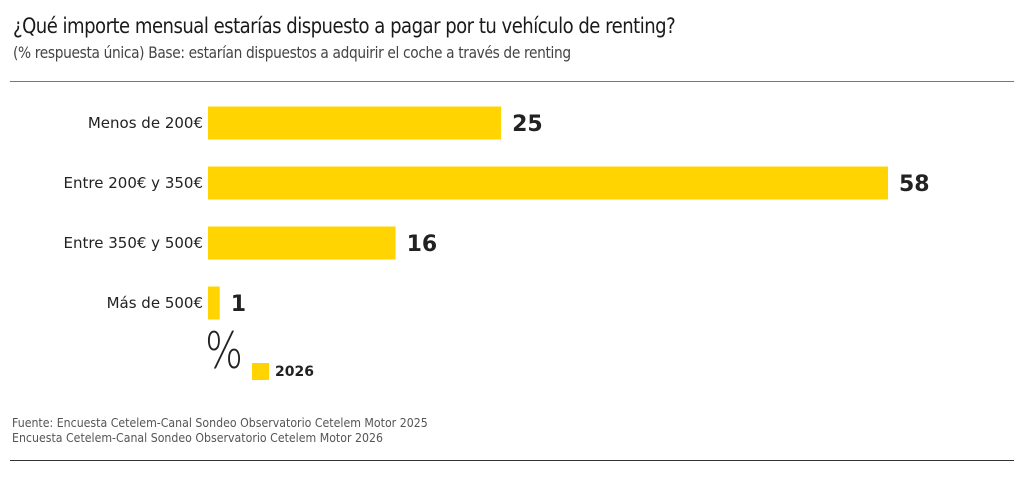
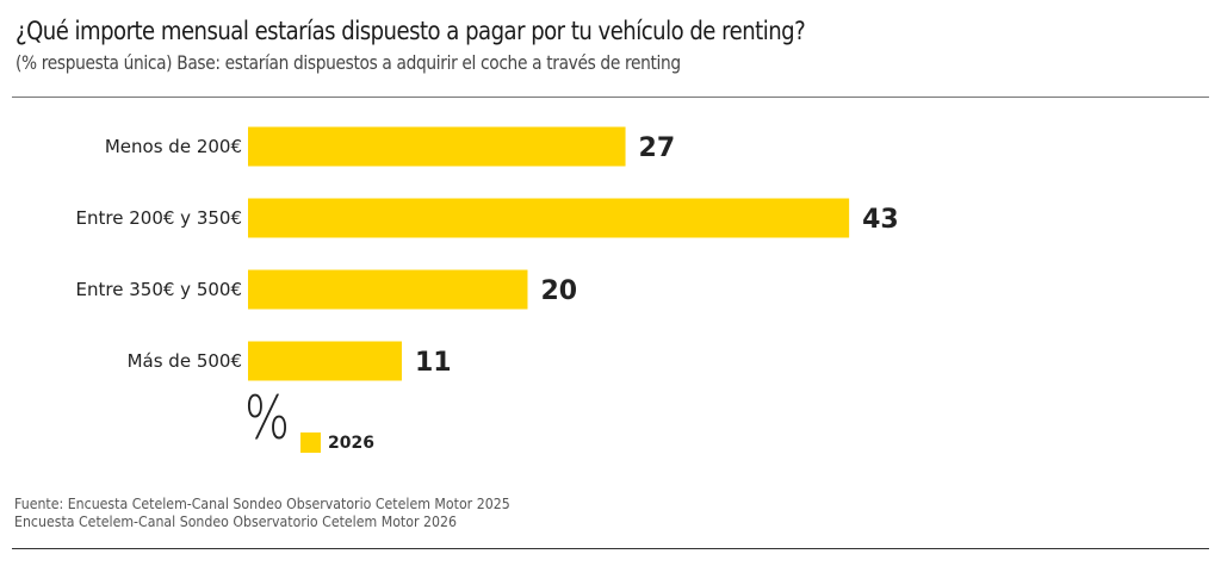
Menos de 200€: 25 -> 27
Entre 200€ y 350€: 58 -> 43
Entre 350€ y 500€: 16 -> 20
Más de 500€: 1 -> 11
